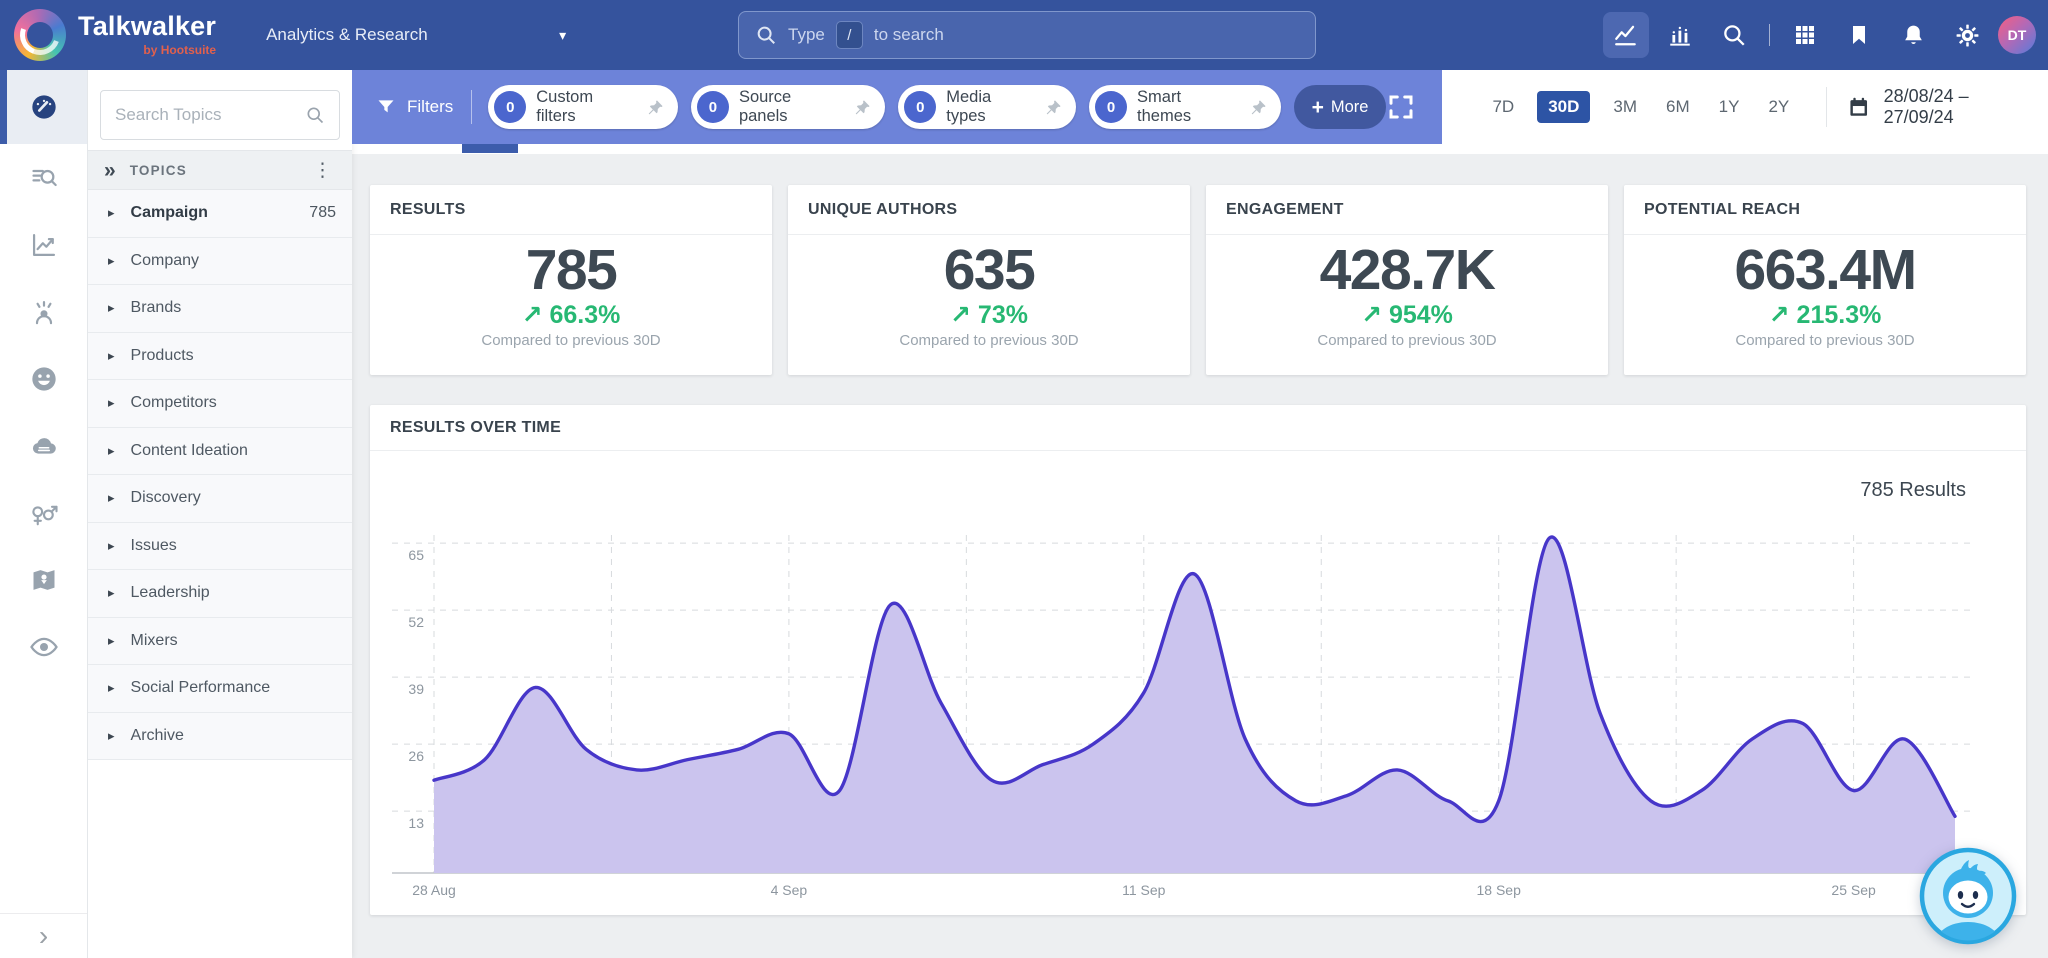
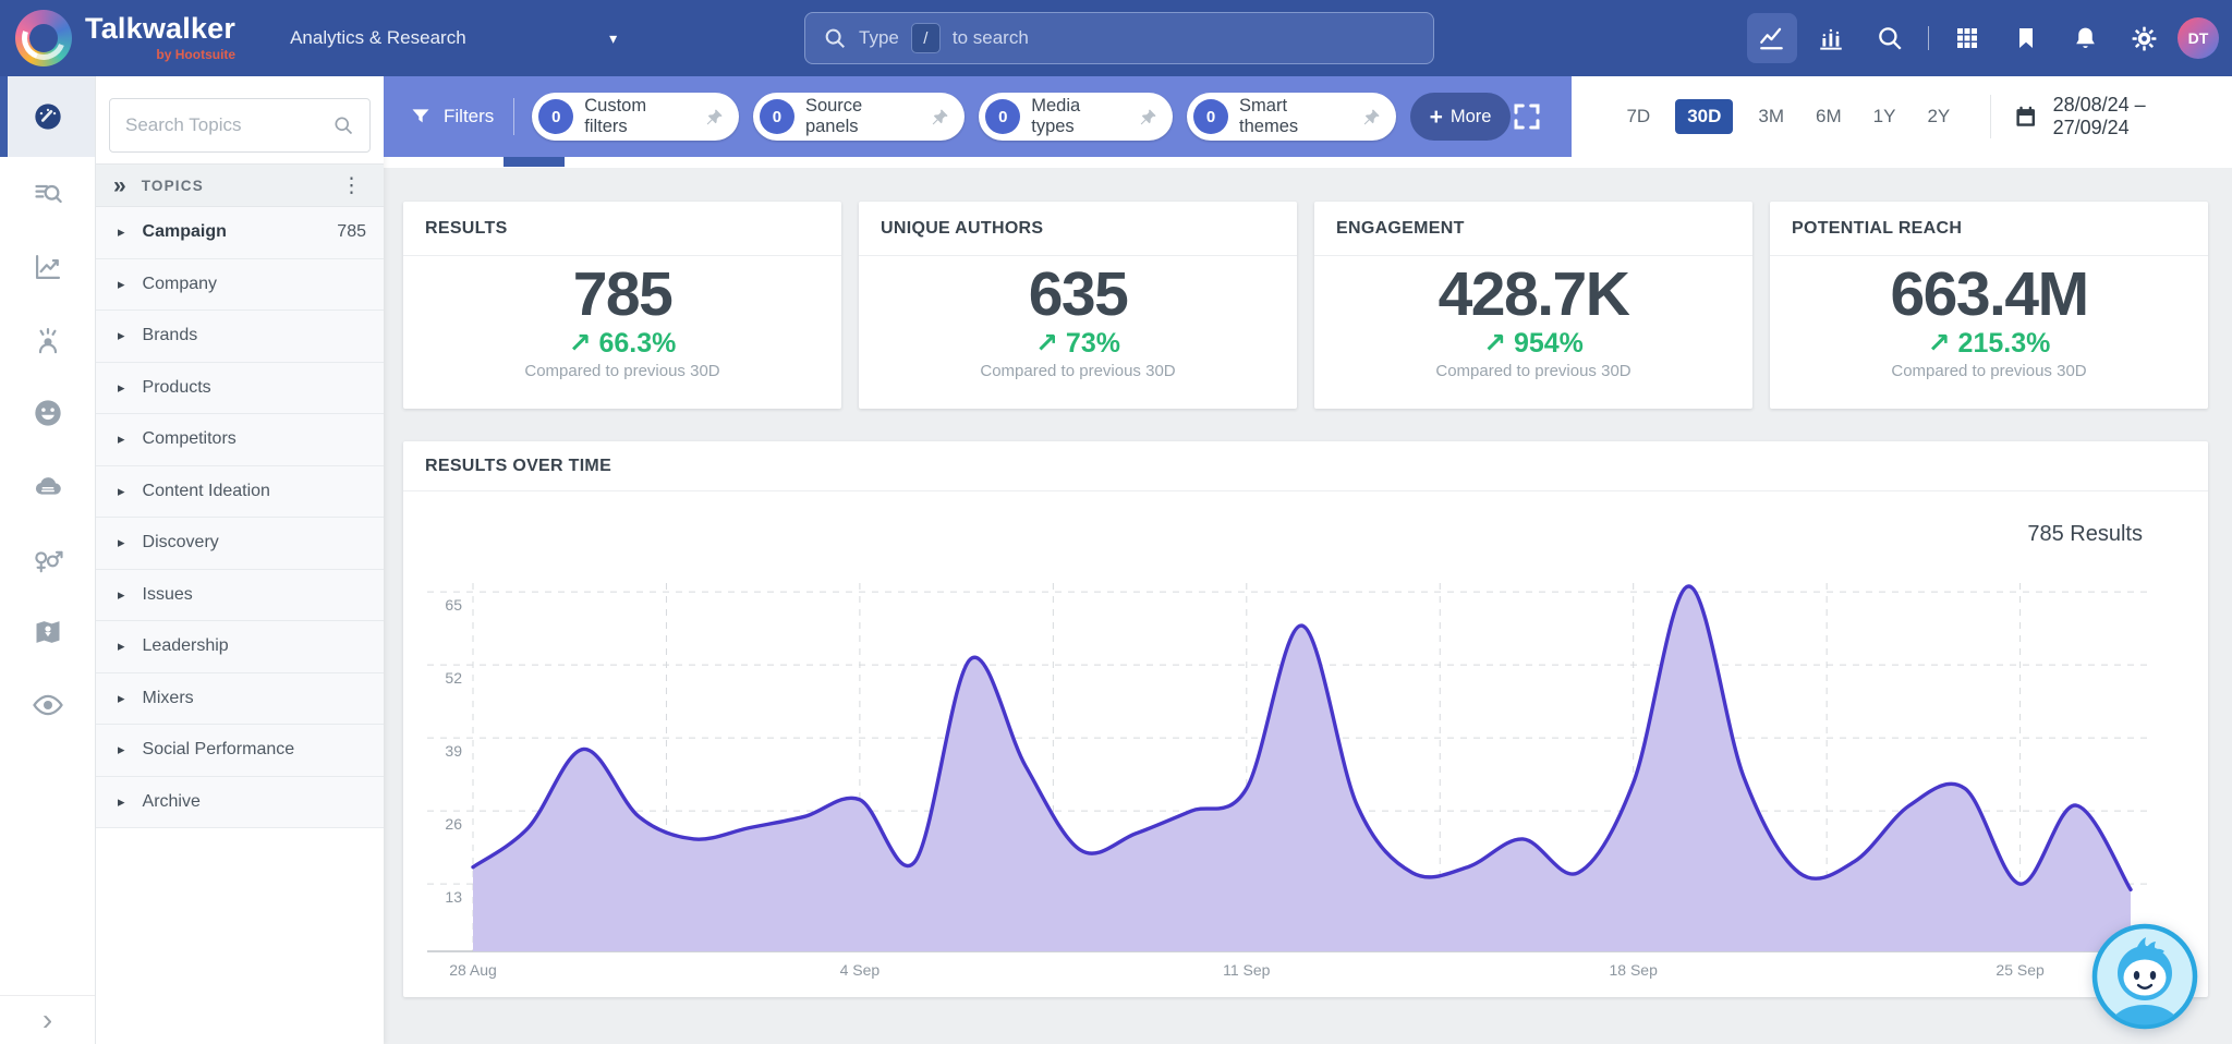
28 Aug: 19 -> 16
11 Sep: 36 -> 30
18 Sep: 15 -> 31
25 Sep: 17 -> 13
